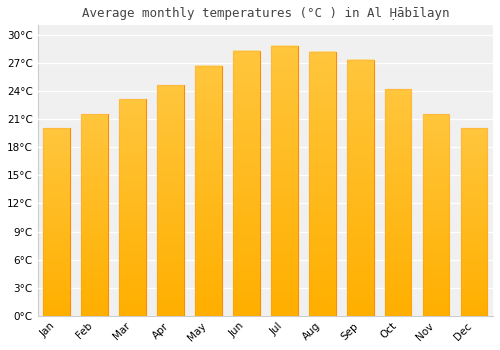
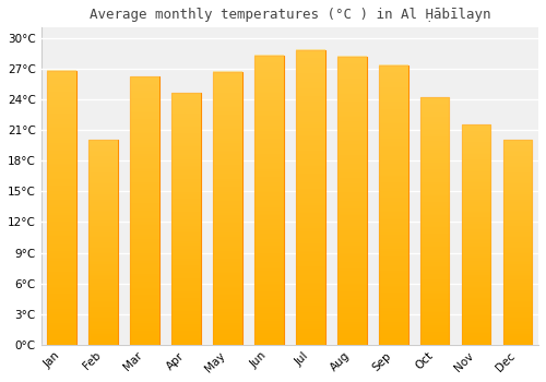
Jan: 20.0°C -> 26.8°C
Feb: 21.5°C -> 20.0°C
Mar: 23.1°C -> 26.2°C
